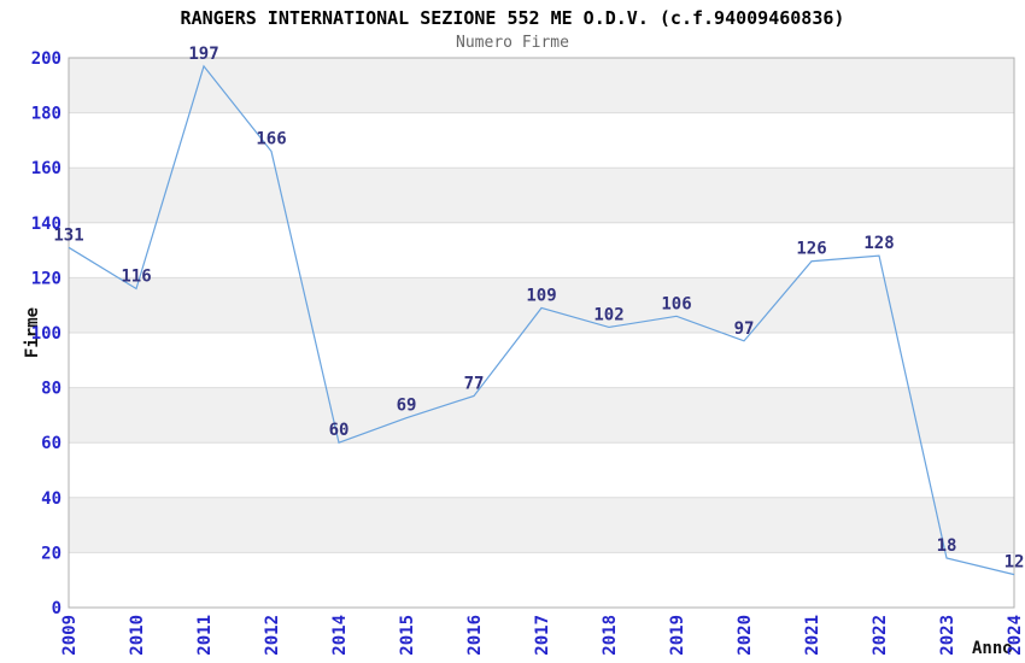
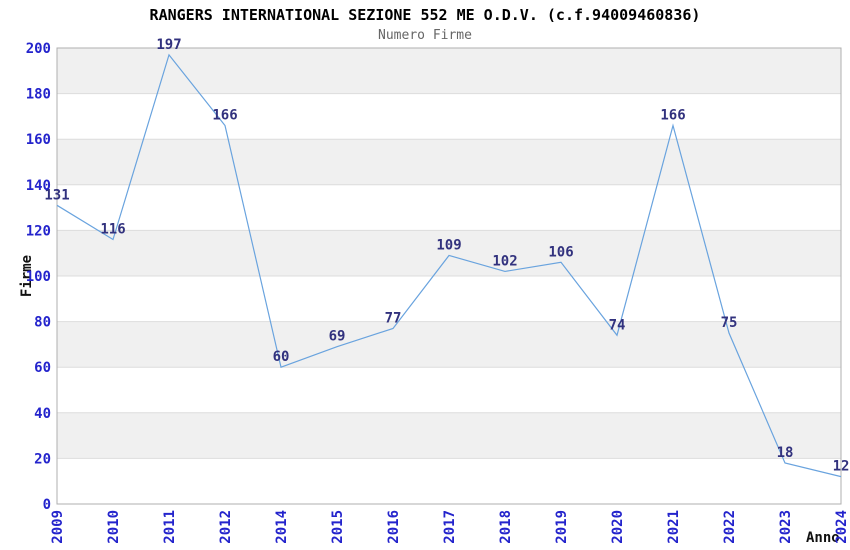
2020: 97 -> 74
2021: 126 -> 166
2022: 128 -> 75
